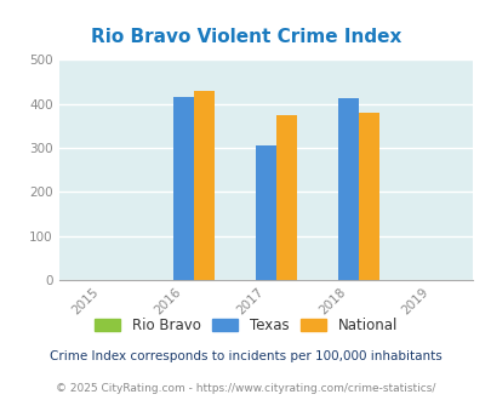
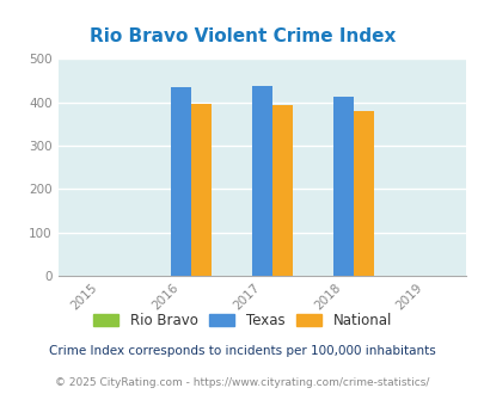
Texas/2016: 415 -> 435
National/2016: 430 -> 398
Texas/2017: 305 -> 438
National/2017: 375 -> 395
